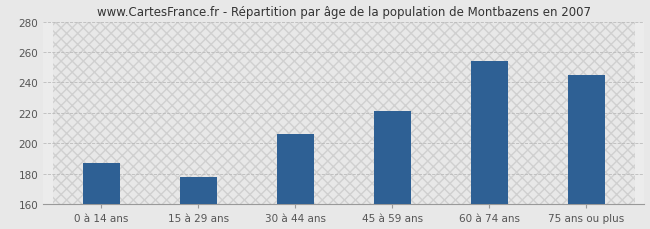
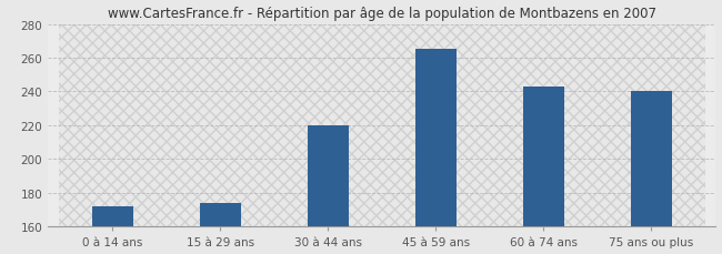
0 à 14 ans: 187 -> 172
15 à 29 ans: 178 -> 174
30 à 44 ans: 206 -> 220
45 à 59 ans: 221 -> 265
60 à 74 ans: 254 -> 243
75 ans ou plus: 245 -> 240
